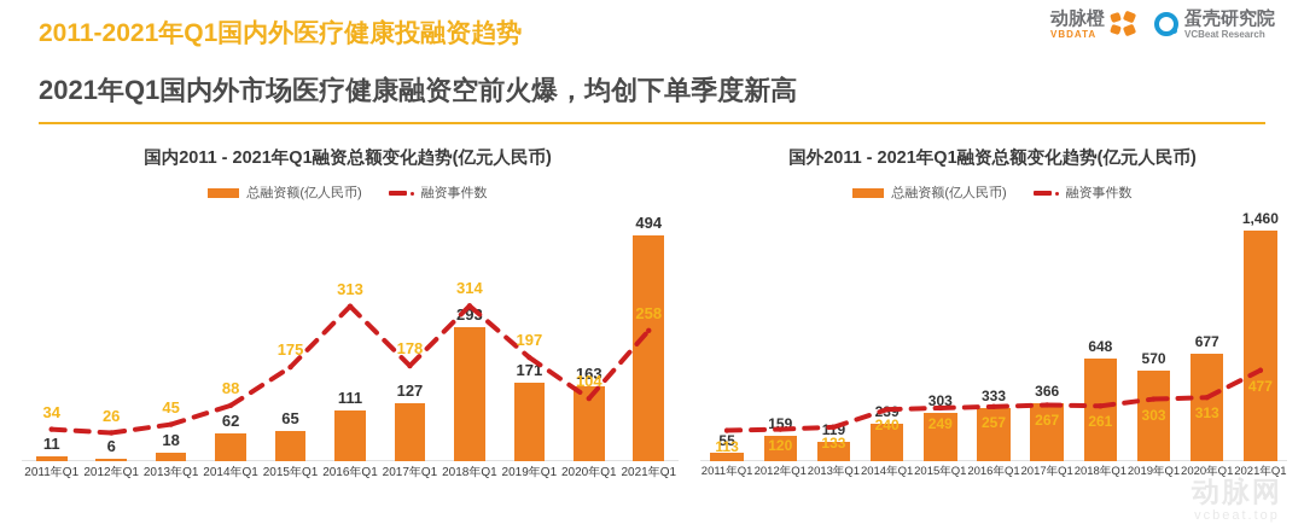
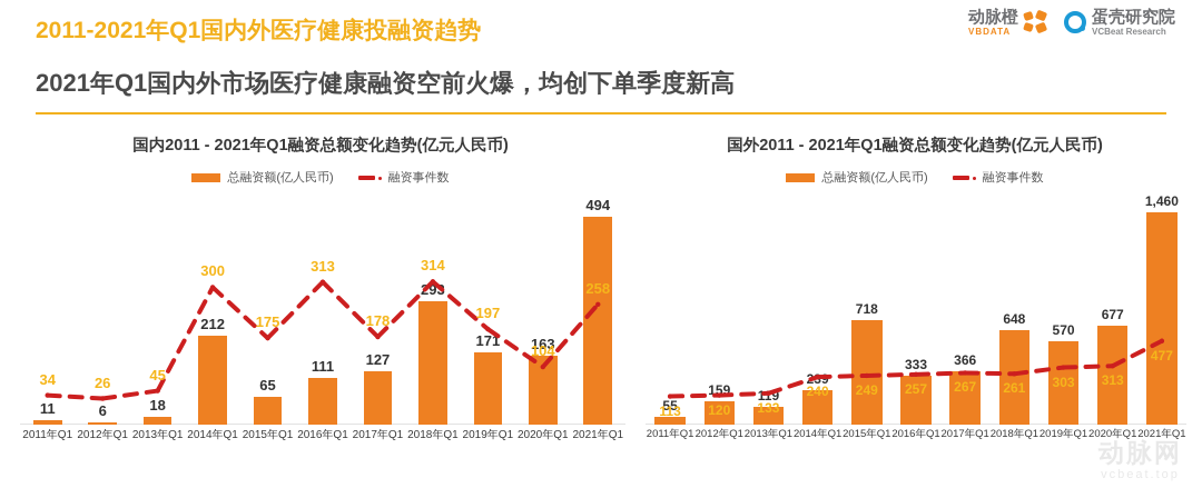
国内2011 - 2021年Q1融资总额变化趋势(亿元人民币)/总融资额(亿人民币)/2014年Q1: 62 -> 212
国内2011 - 2021年Q1融资总额变化趋势(亿元人民币)/融资事件数/2014年Q1: 88 -> 300
国外2011 - 2021年Q1融资总额变化趋势(亿元人民币)/总融资额(亿人民币)/2015年Q1: 303 -> 718
